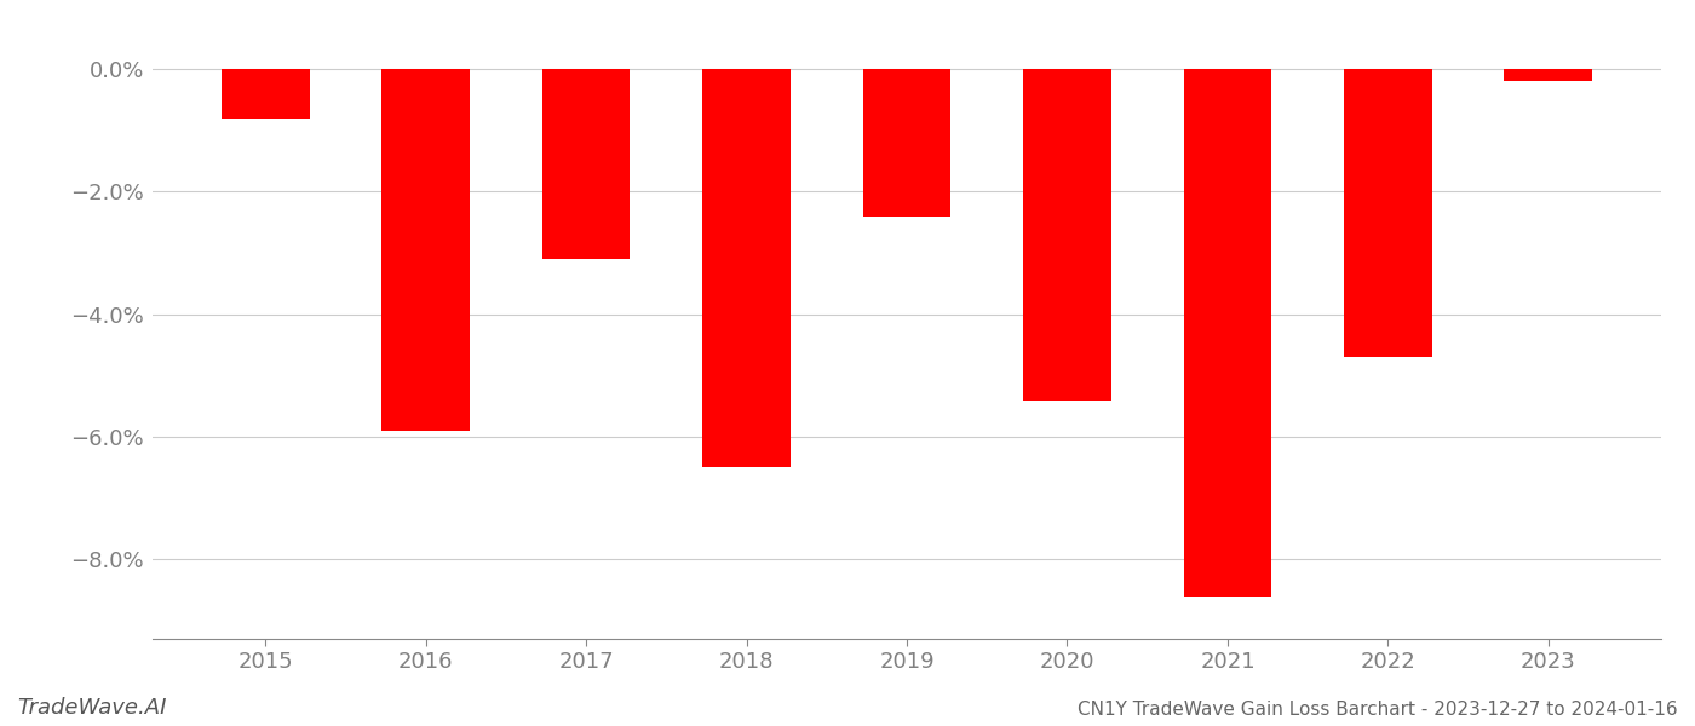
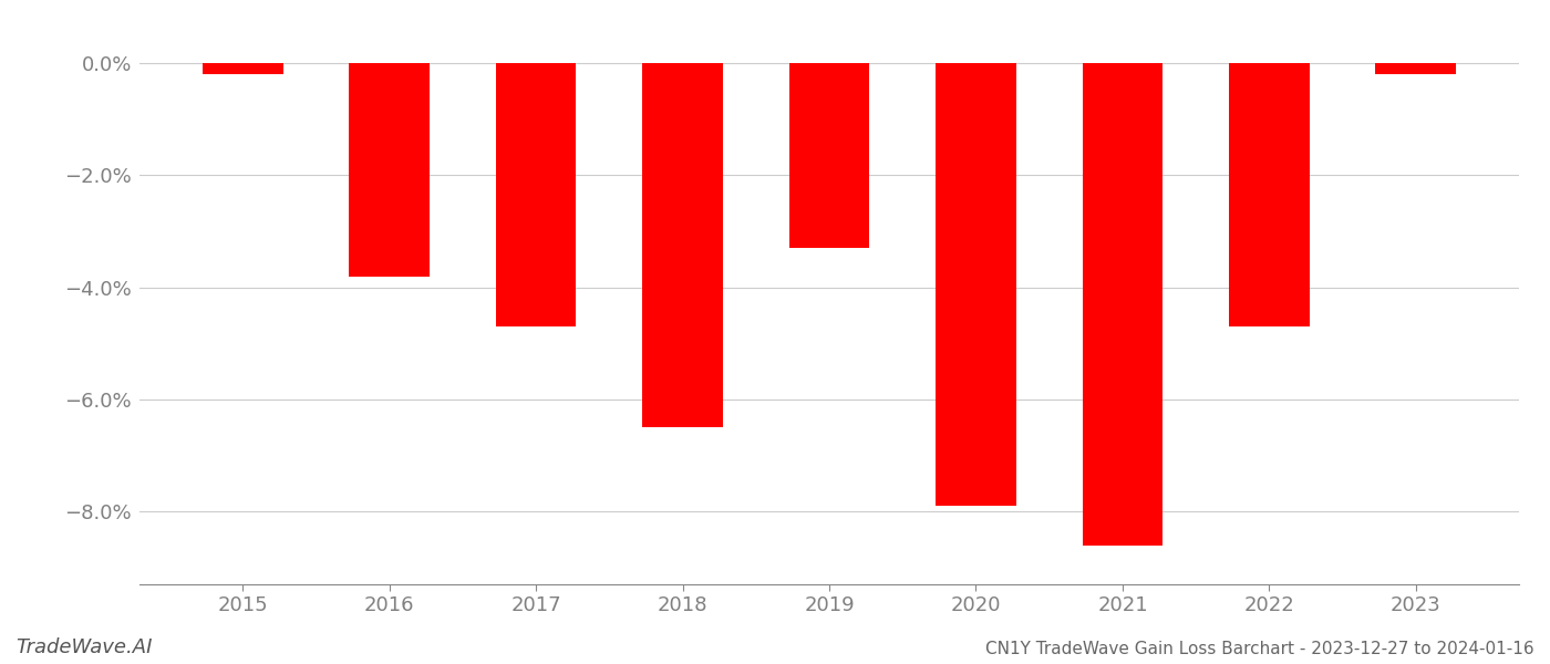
2015: -0.8% -> -0.2%
2016: -5.9% -> -3.8%
2017: -3.1% -> -4.7%
2019: -2.4% -> -3.3%
2020: -5.4% -> -7.9%
